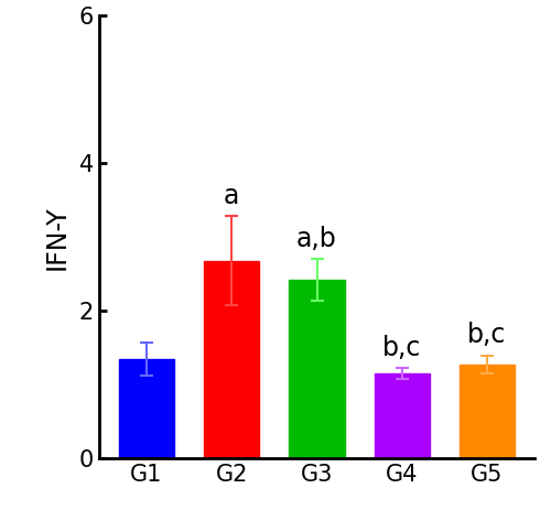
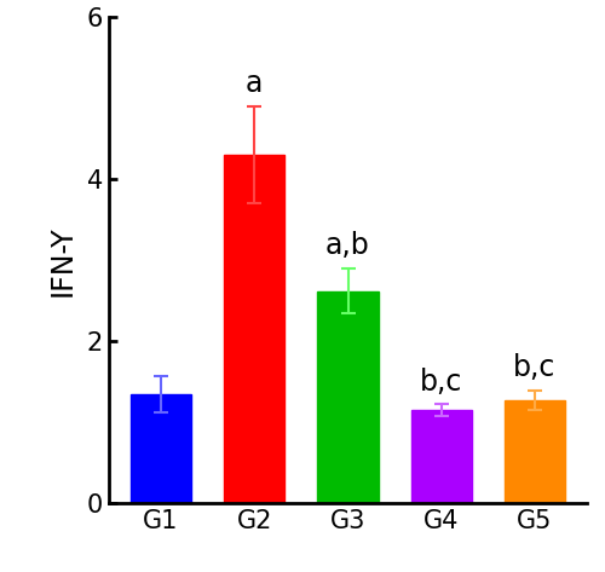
G2: 2.68 -> 4.30
G3: 2.42 -> 2.62
